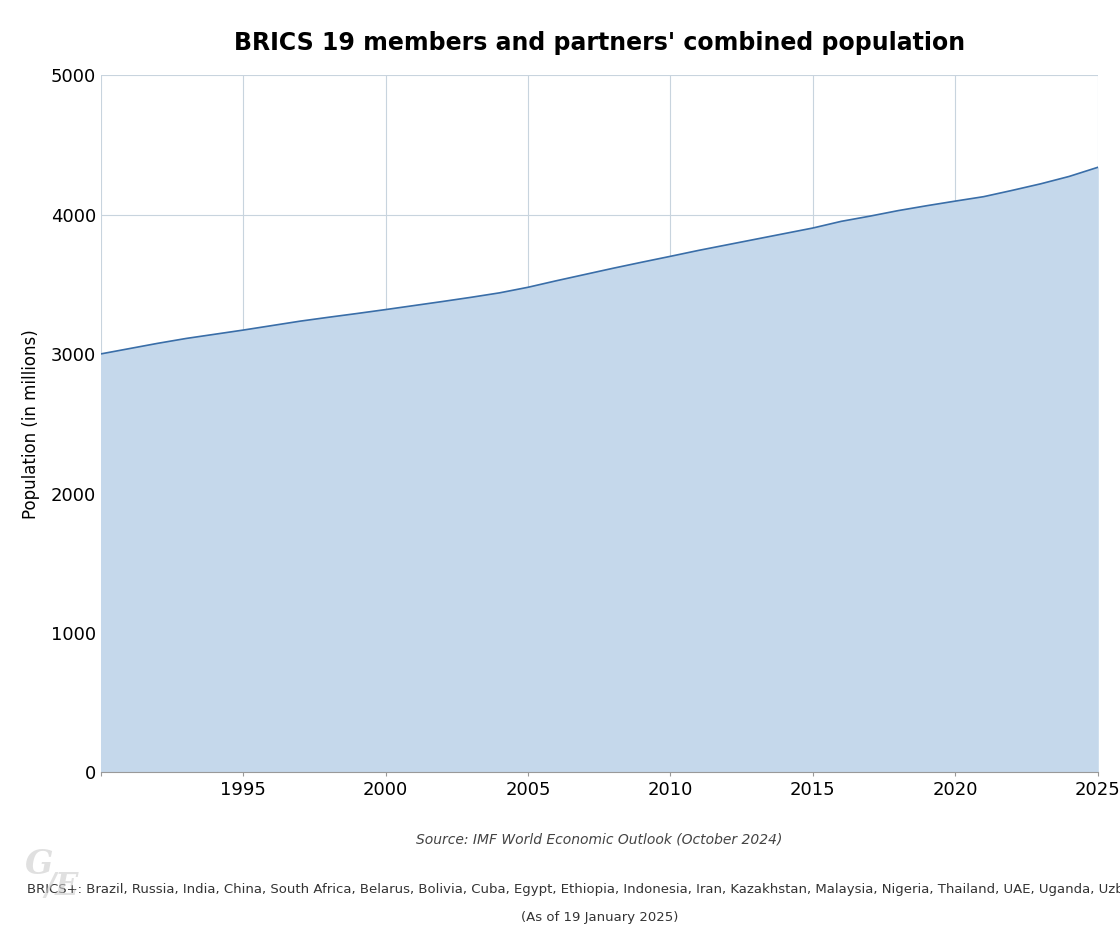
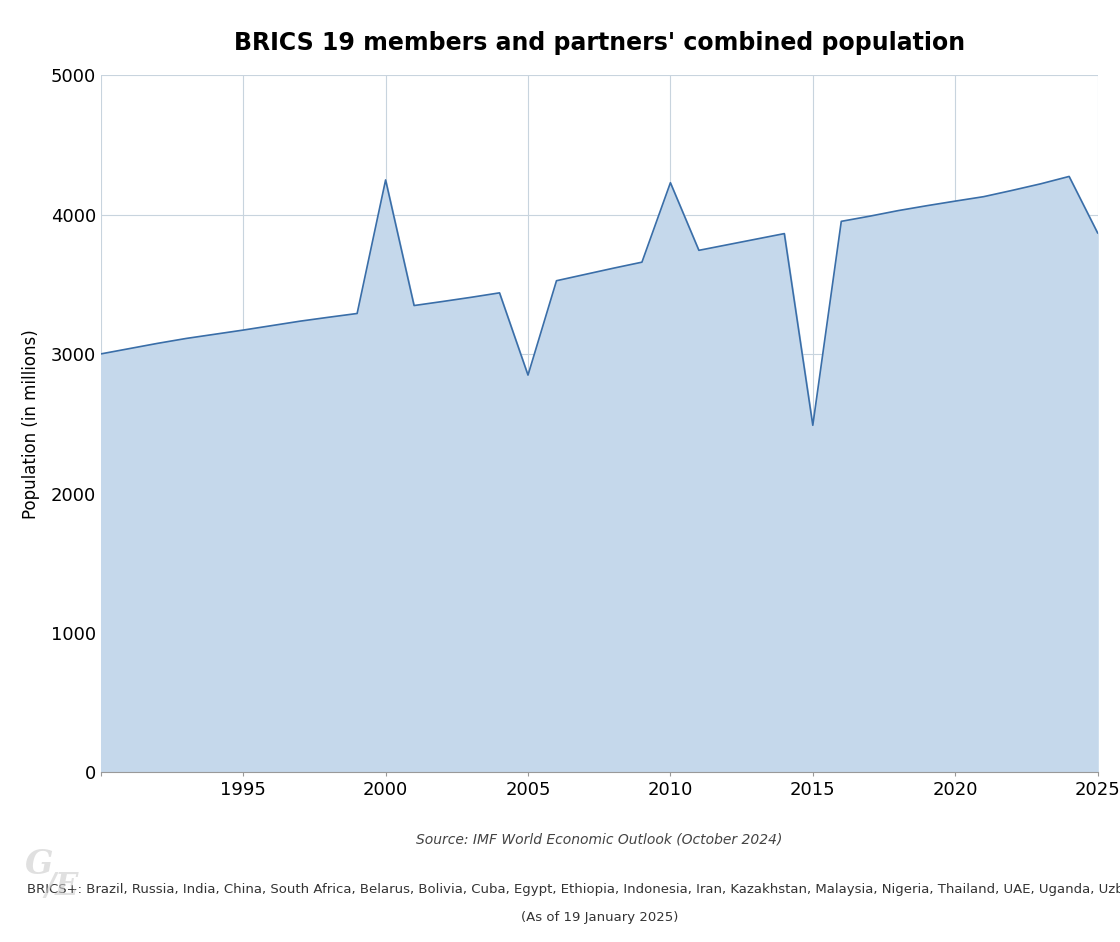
2000: 3320 -> 4250
2005: 3480 -> 2850
2010: 3700 -> 4230
2015: 3900 -> 2490
2025: 4340 -> 3870
